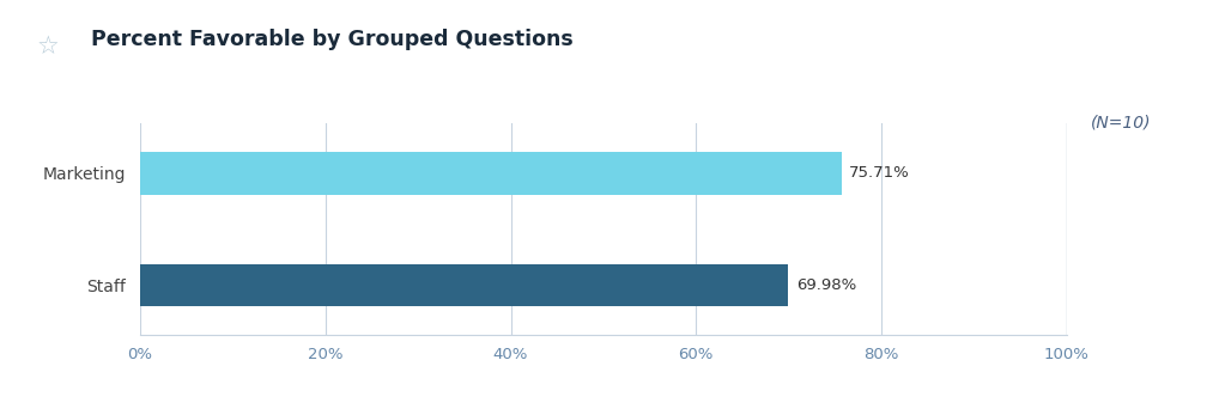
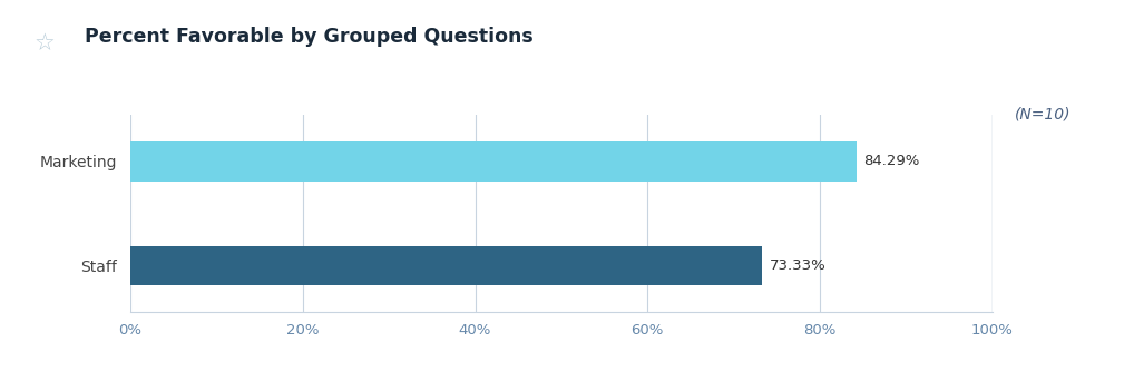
Marketing: 75.71% -> 84.29%
Staff: 69.98% -> 73.33%
